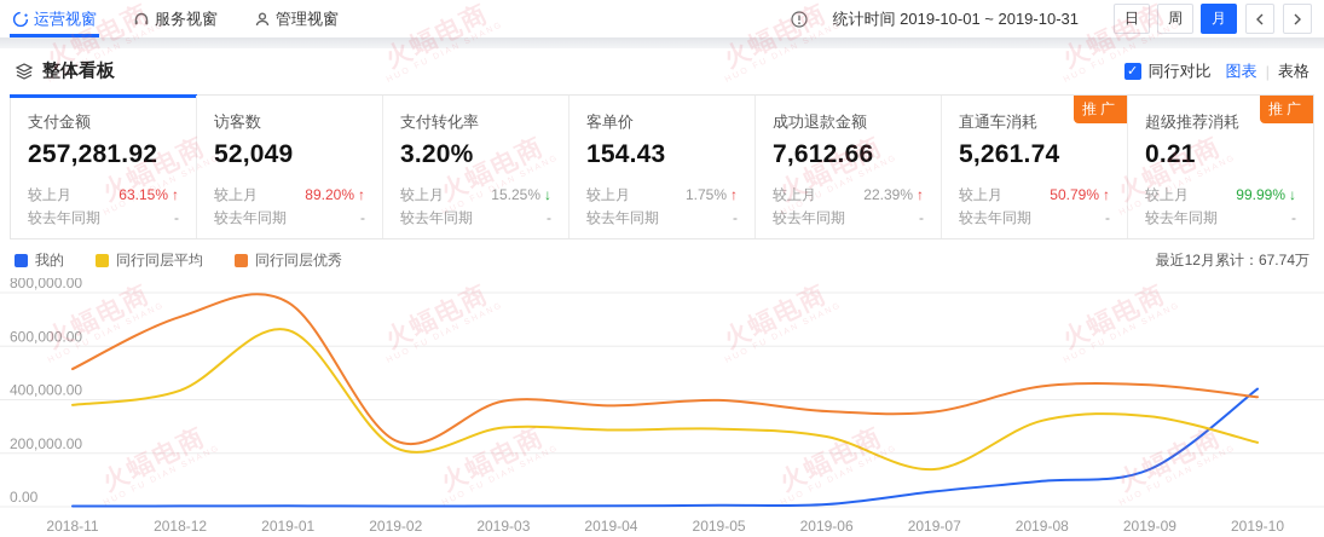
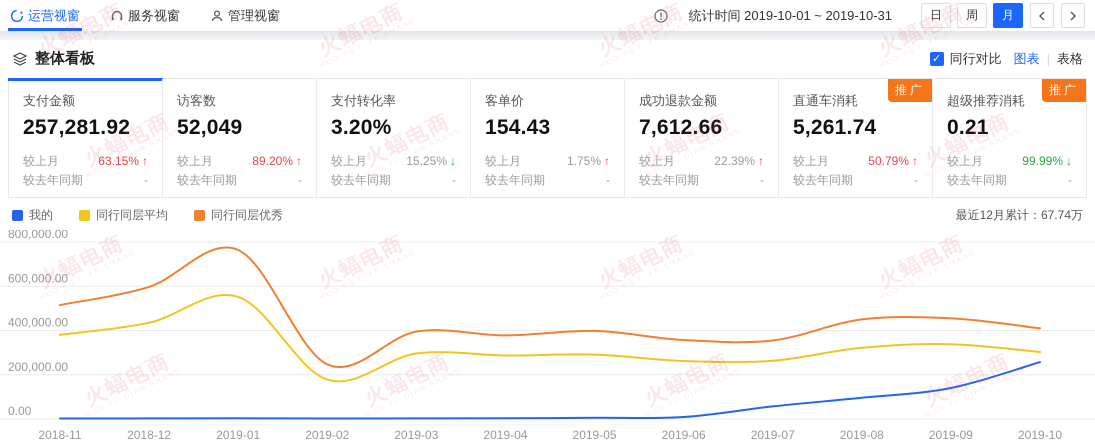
同行同层优秀/2018-12: 710000 -> 600000
同行同层平均/2019-01: 660000 -> 550000
同行同层平均/2019-02: 220000 -> 180000
同行同层平均/2019-07: 140000 -> 260000
我的/2019-10: 440000 -> 260000
同行同层平均/2019-10: 240000 -> 300000
